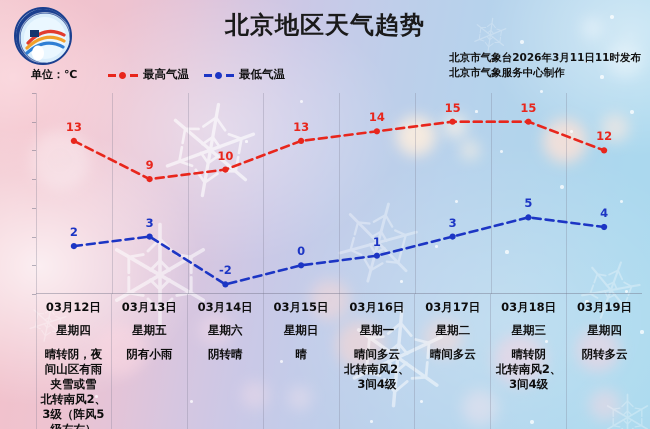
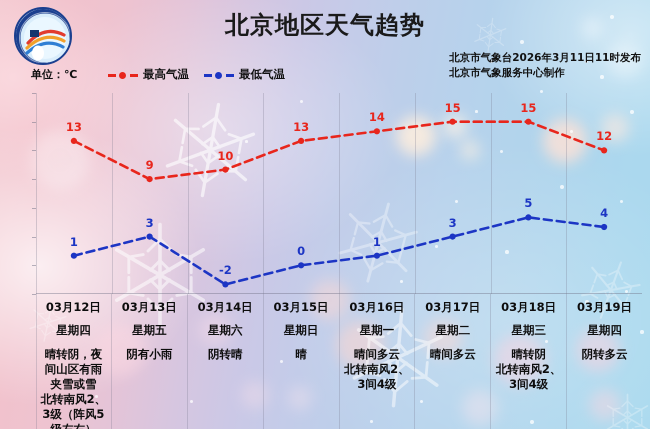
最低气温/03月12日: 2 -> 1
